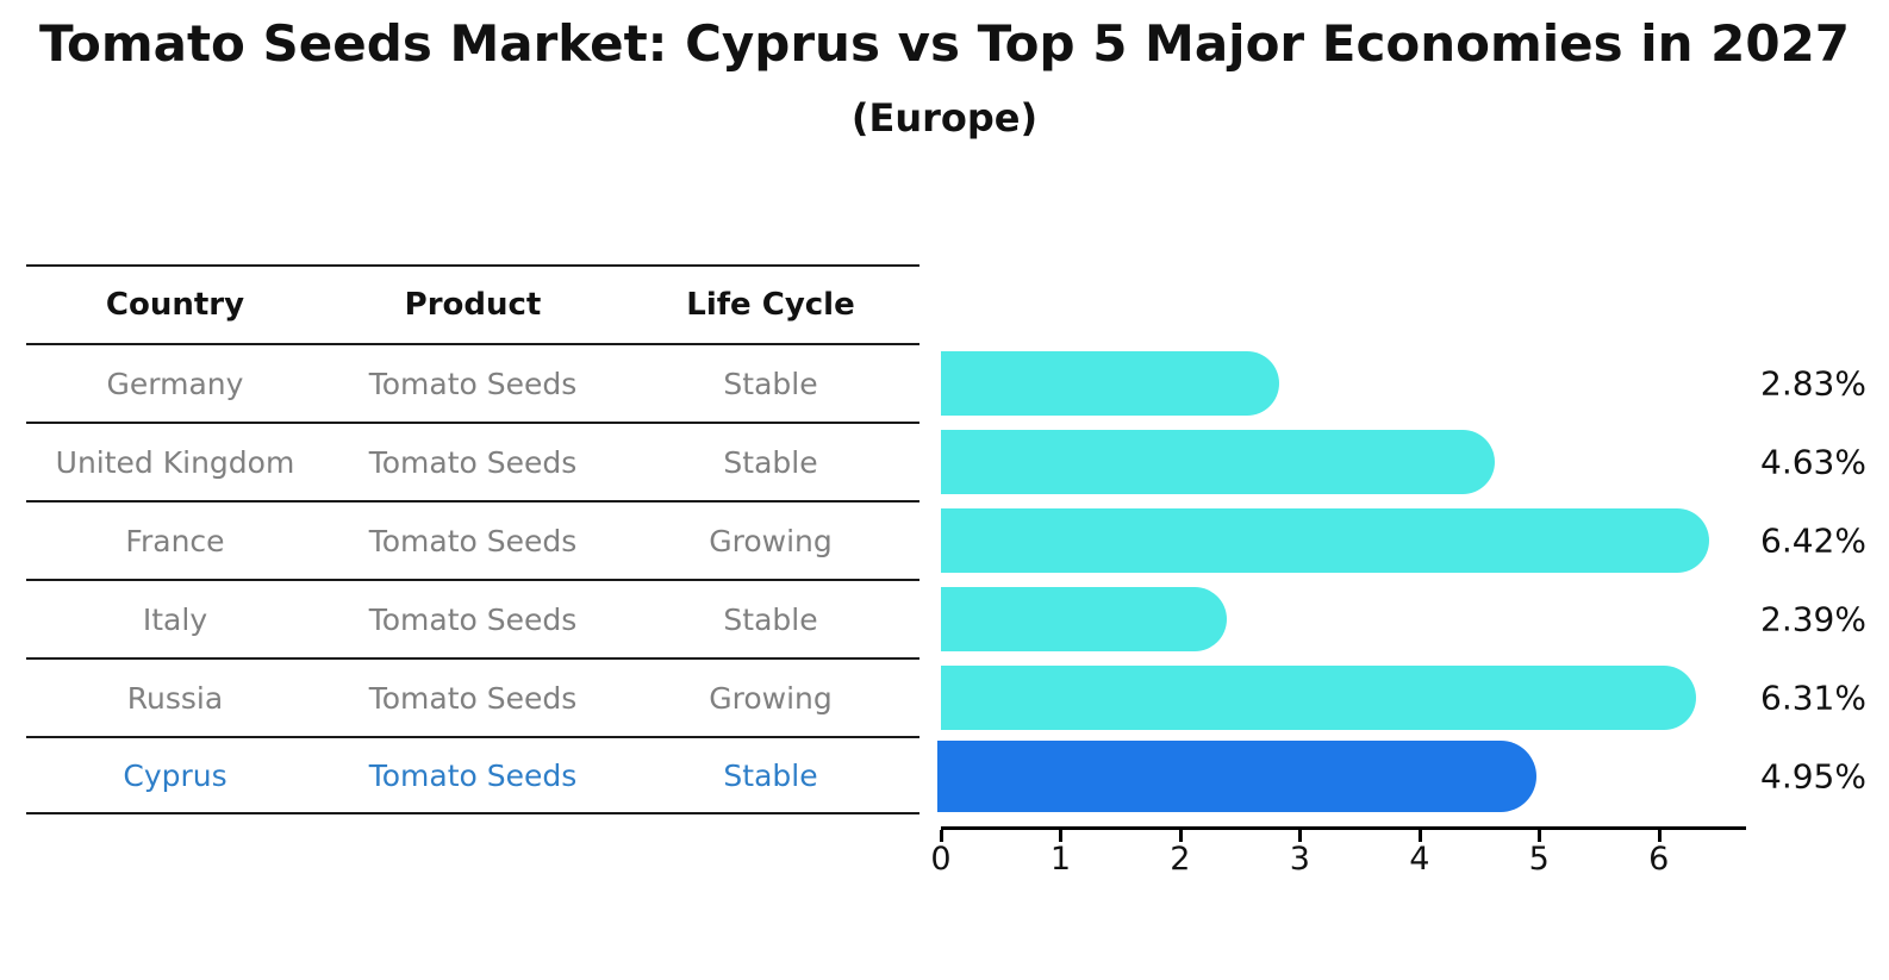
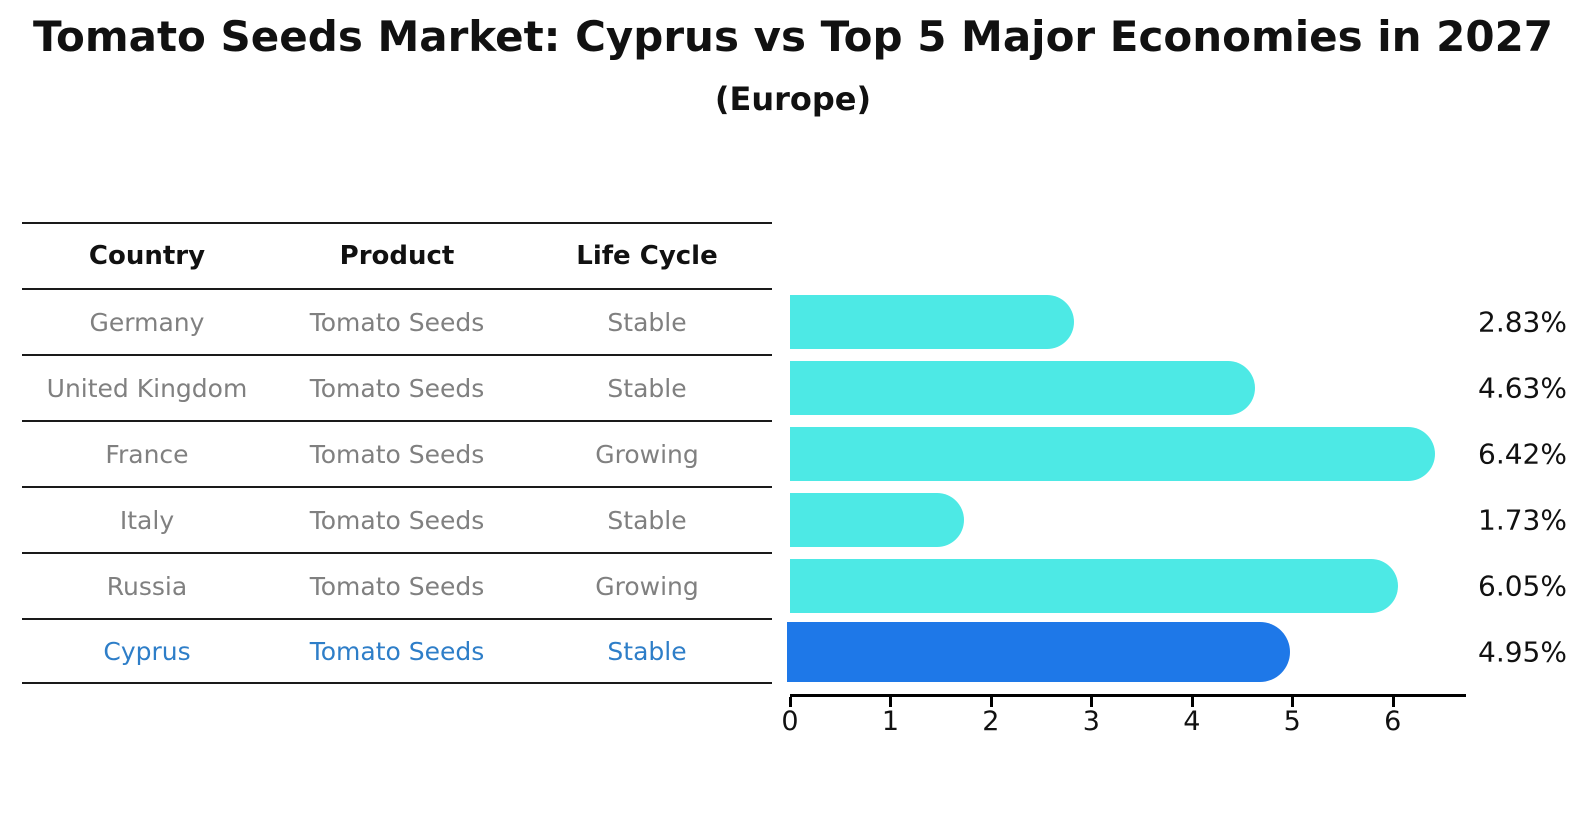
Italy: 2.39% -> 1.73%
Russia: 6.31% -> 6.05%
